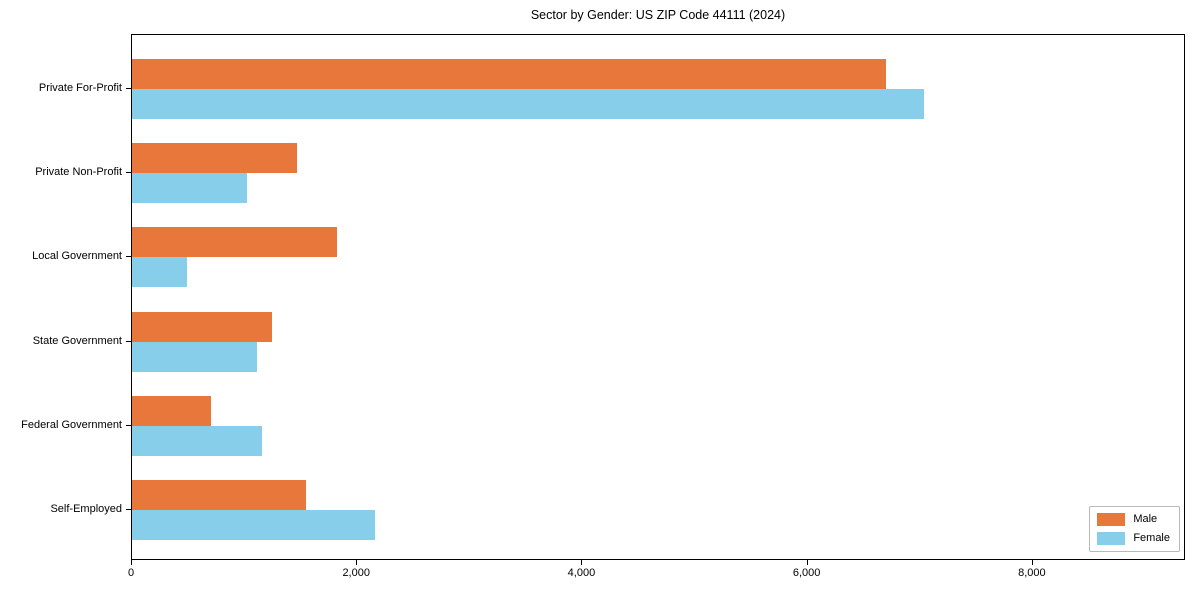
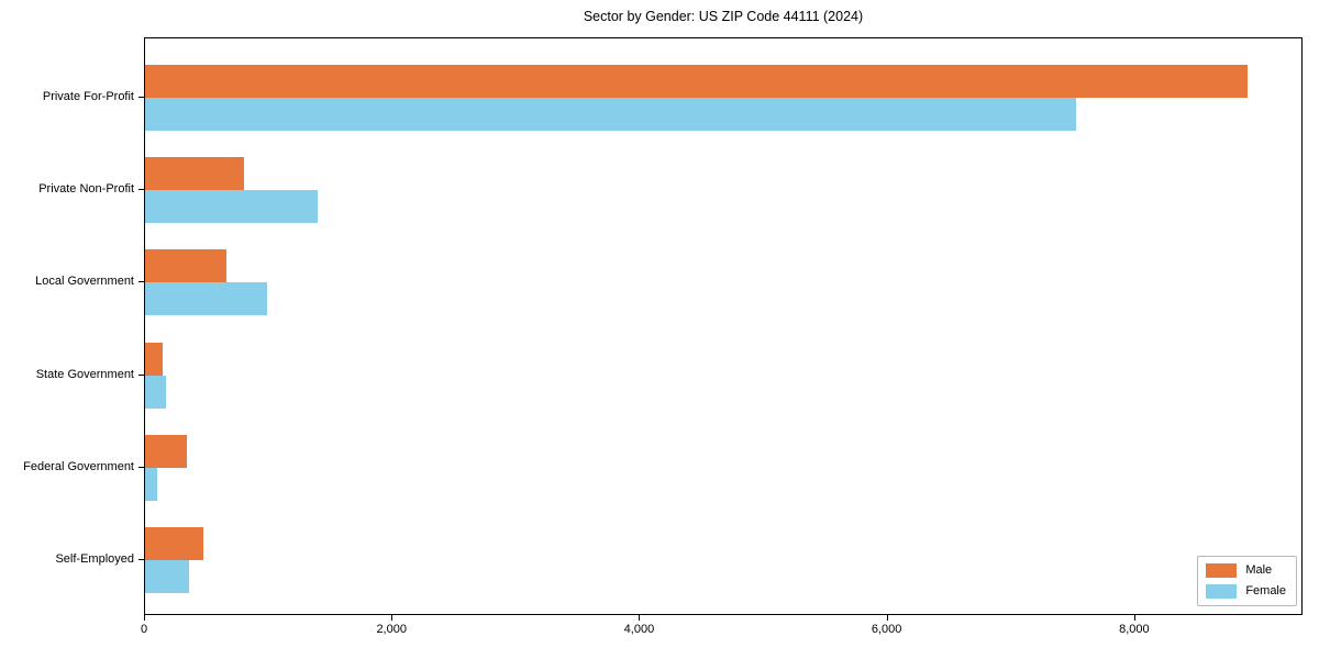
Male/Private For-Profit: 6710 -> 8920
Female/Private For-Profit: 7050 -> 7540
Male/Private Non-Profit: 1470 -> 800
Female/Private Non-Profit: 1020 -> 1400
Male/Local Government: 1820 -> 660
Female/Local Government: 490 -> 980
Male/State Government: 1250 -> 140
Female/State Government: 1110 -> 160
Male/Federal Government: 700 -> 340
Female/Federal Government: 1160 -> 100
Male/Self-Employed: 1550 -> 470
Female/Self-Employed: 2160 -> 360
